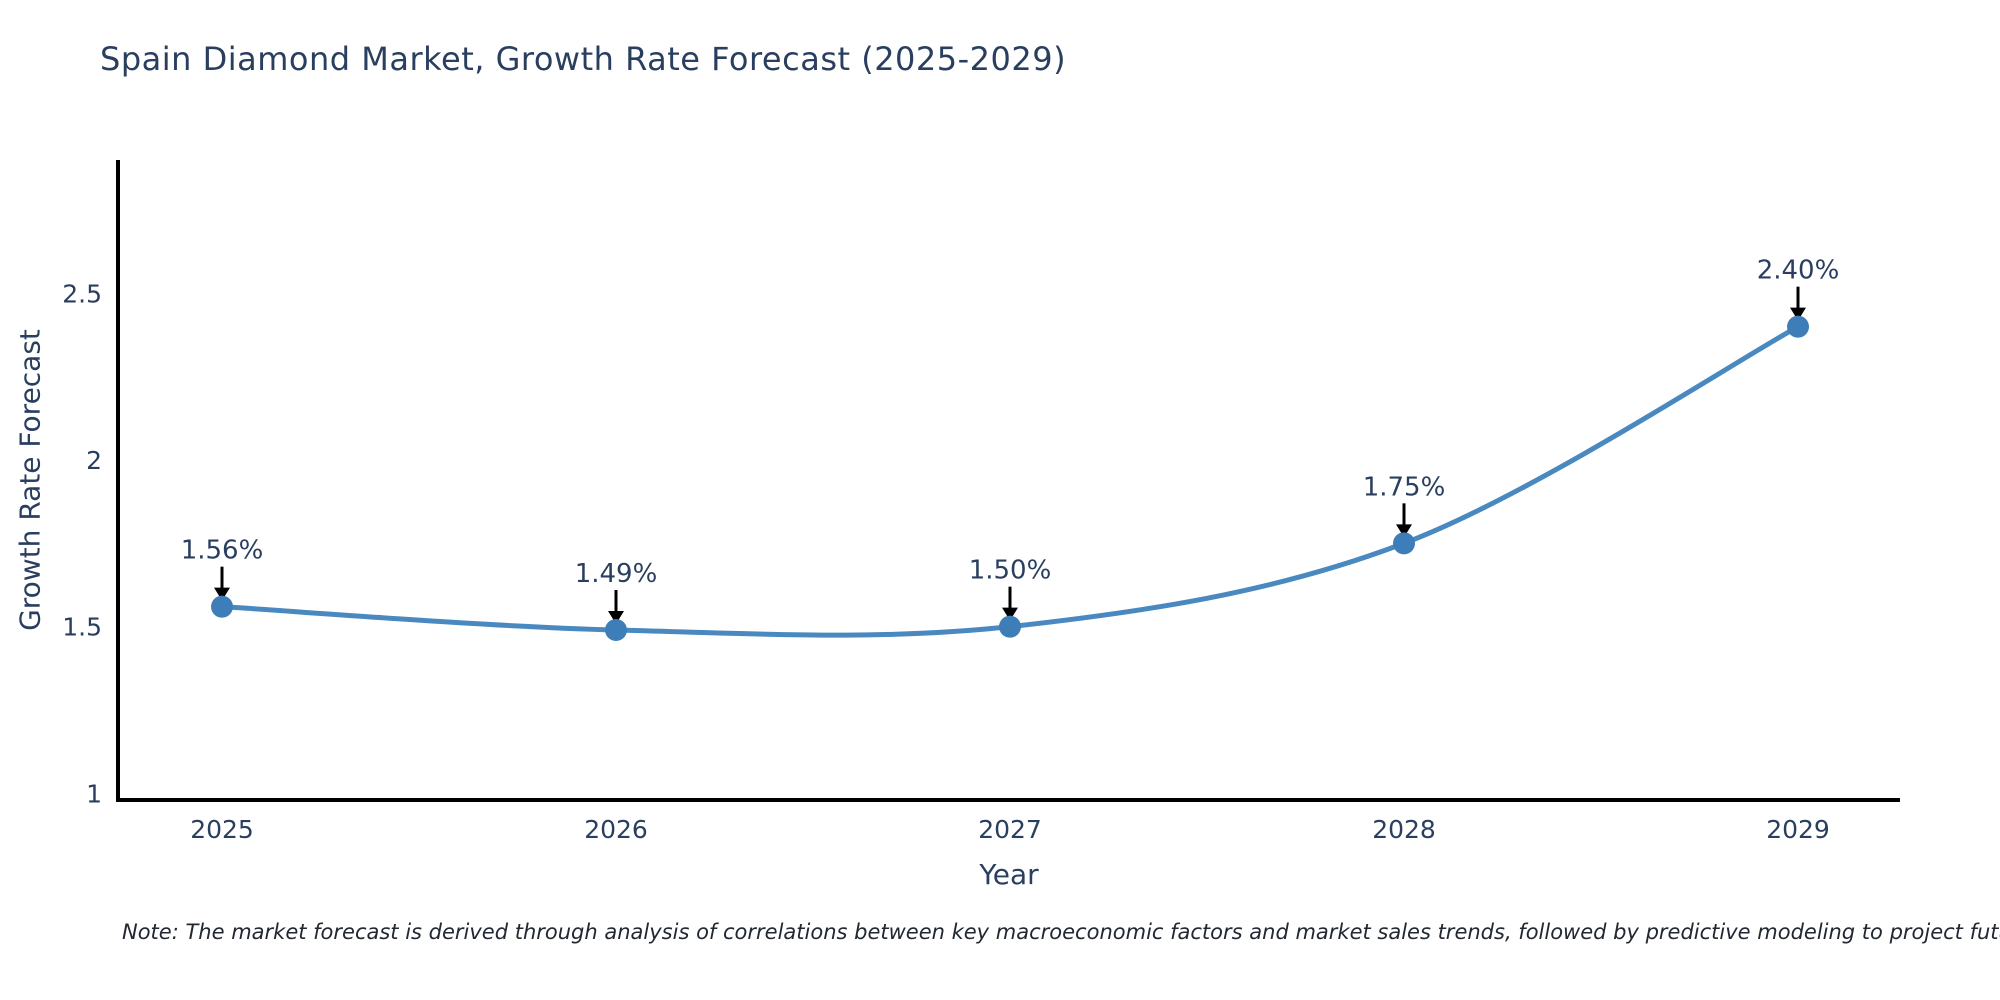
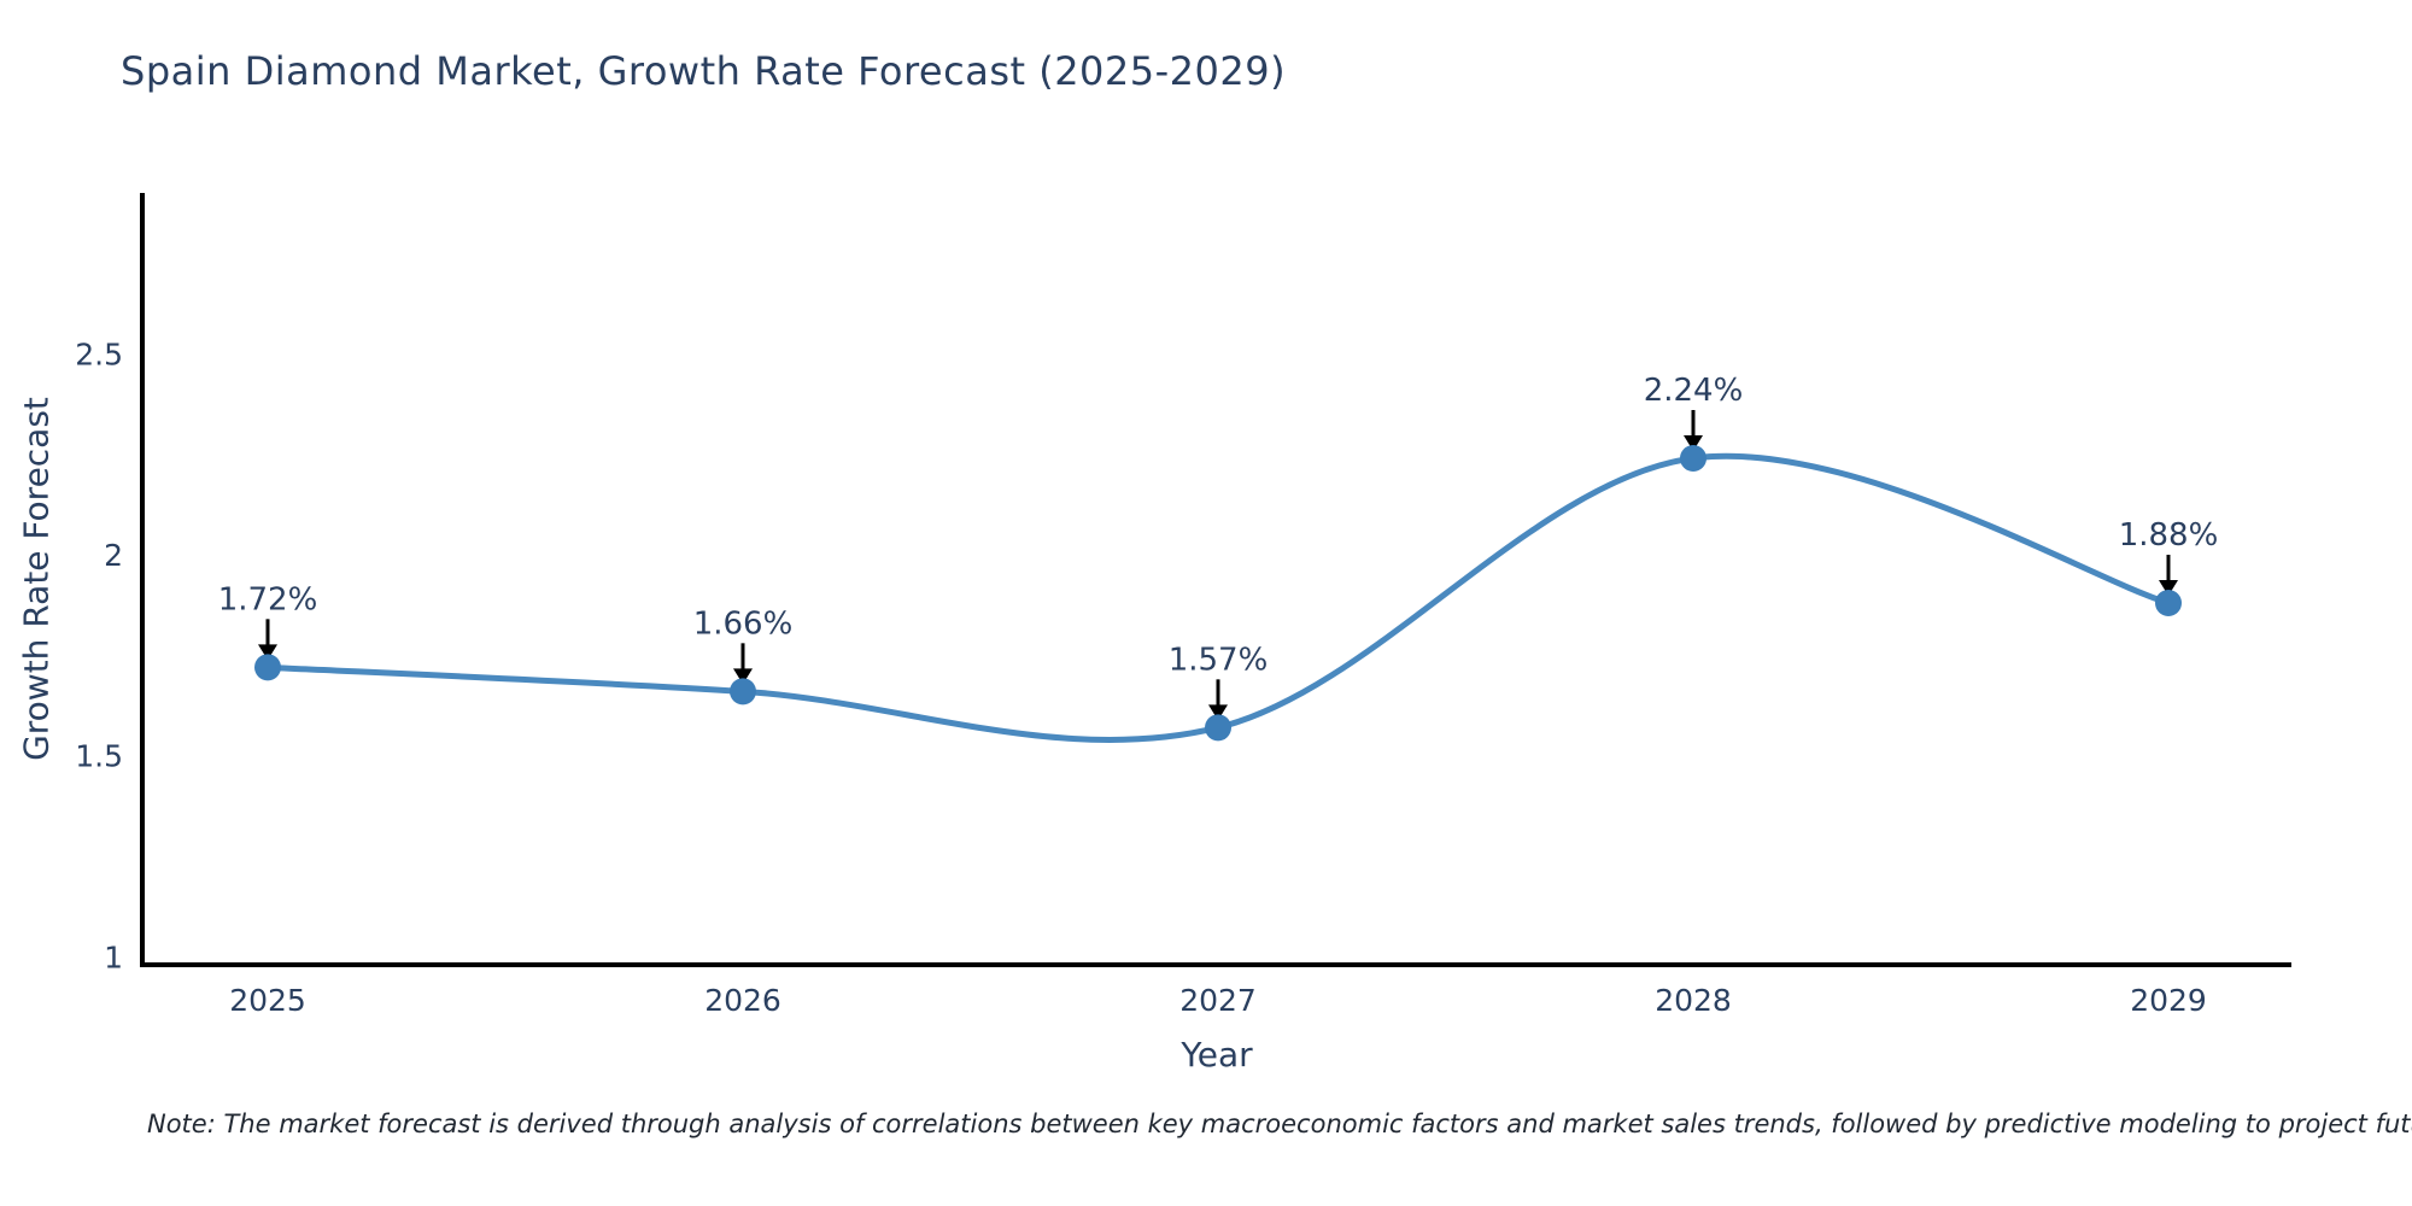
2025: 1.56% -> 1.72%
2026: 1.49% -> 1.66%
2027: 1.50% -> 1.57%
2028: 1.75% -> 2.24%
2029: 2.40% -> 1.88%
